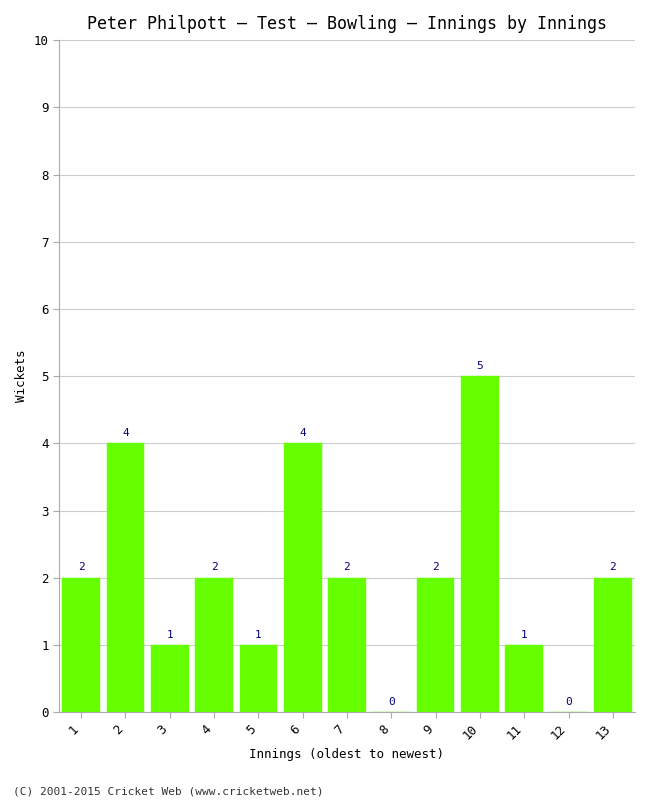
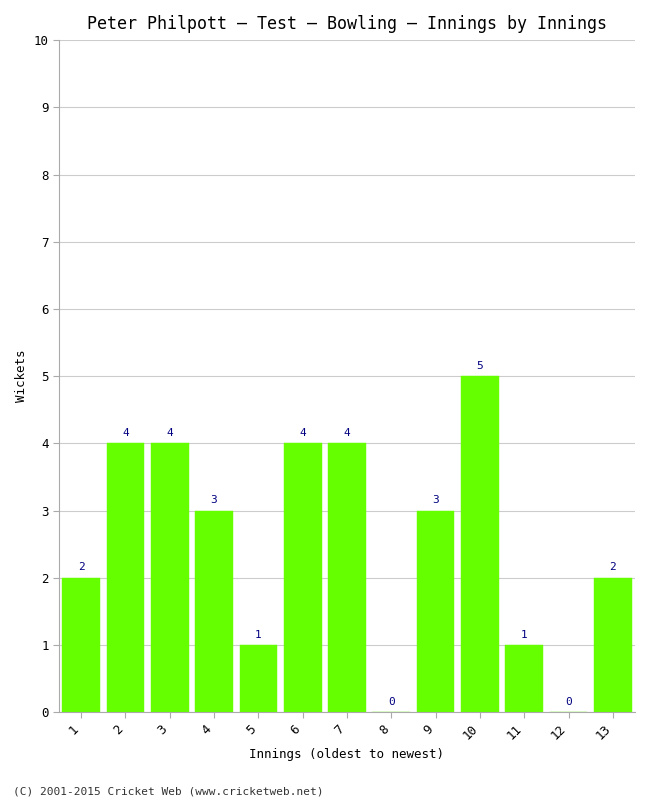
3: 1 -> 4
4: 2 -> 3
7: 2 -> 4
9: 2 -> 3
